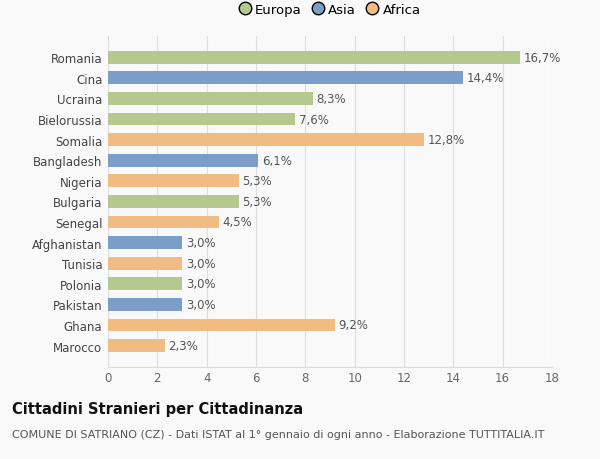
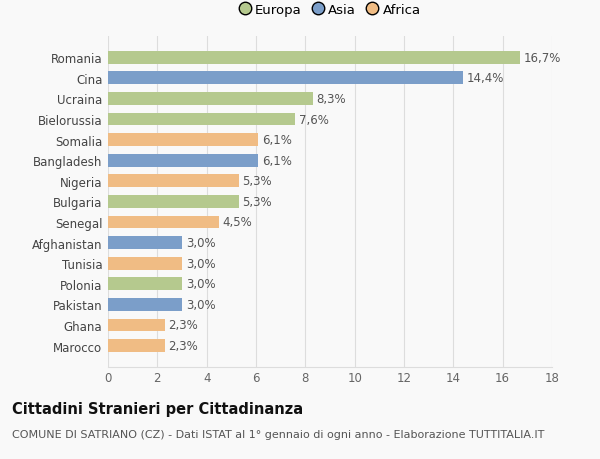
Somalia: 12,8% -> 6,1%
Ghana: 9,2% -> 2,3%
